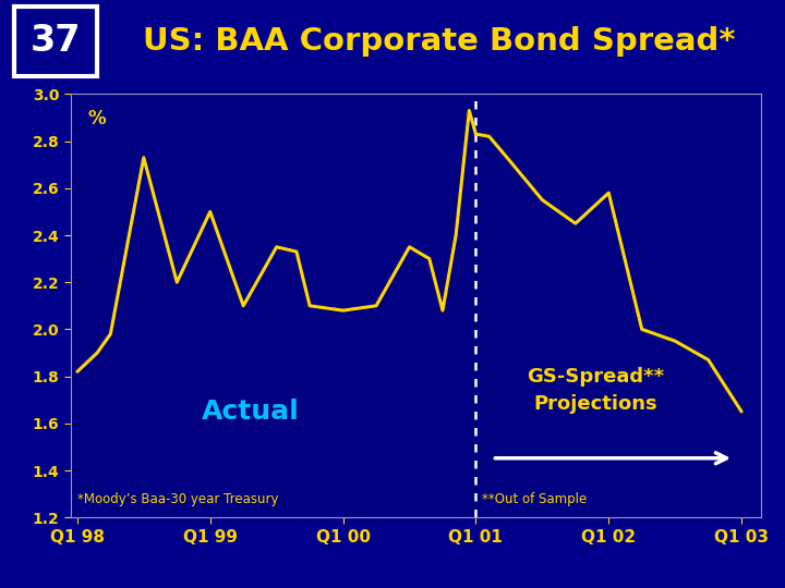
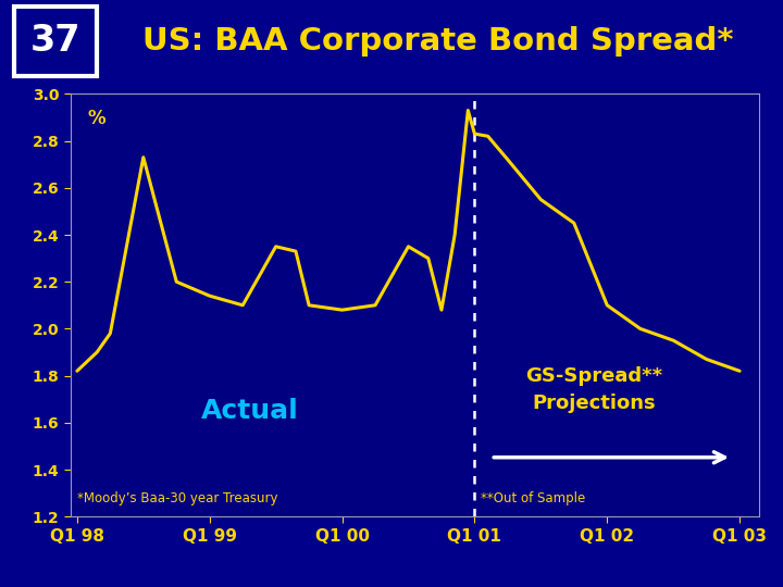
Q1 99: 2.50 -> 2.14
Q1 02: 2.58 -> 2.10
Q1 03: 1.65 -> 1.82
